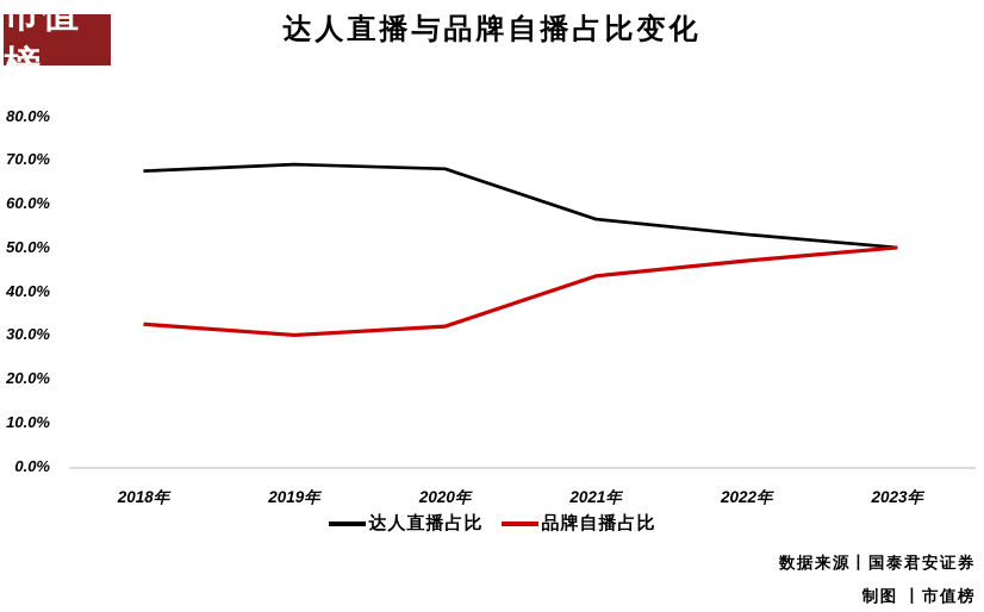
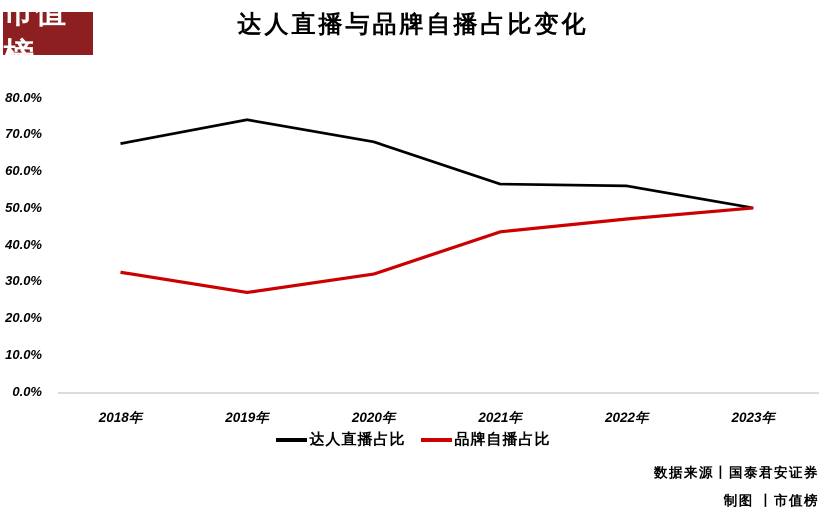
达人直播占比/2019年: 69% -> 74%
品牌自播占比/2019年: 30% -> 27%
达人直播占比/2022年: 53% -> 56%
